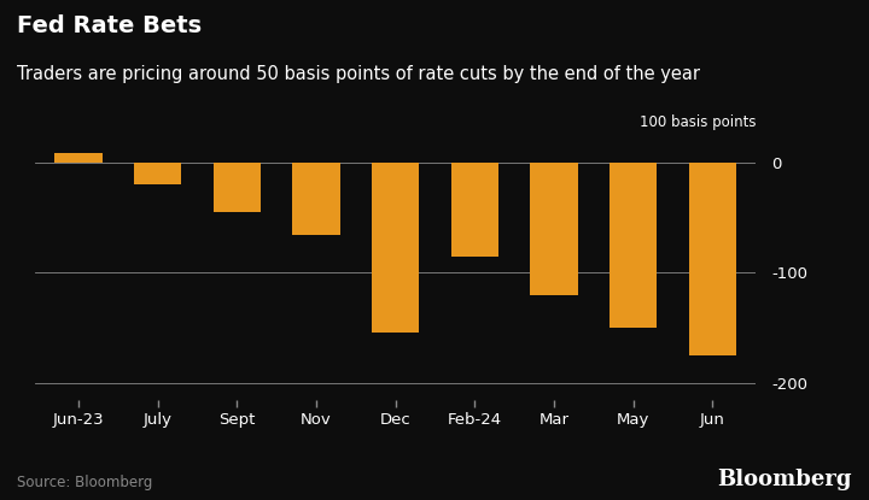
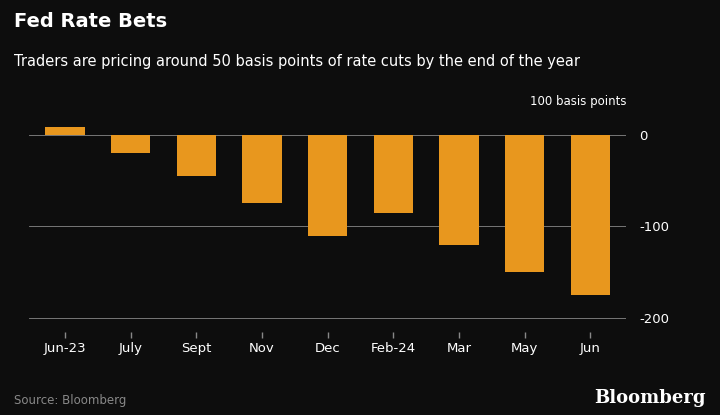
Nov: -66 -> -75
Dec: -154 -> -110
